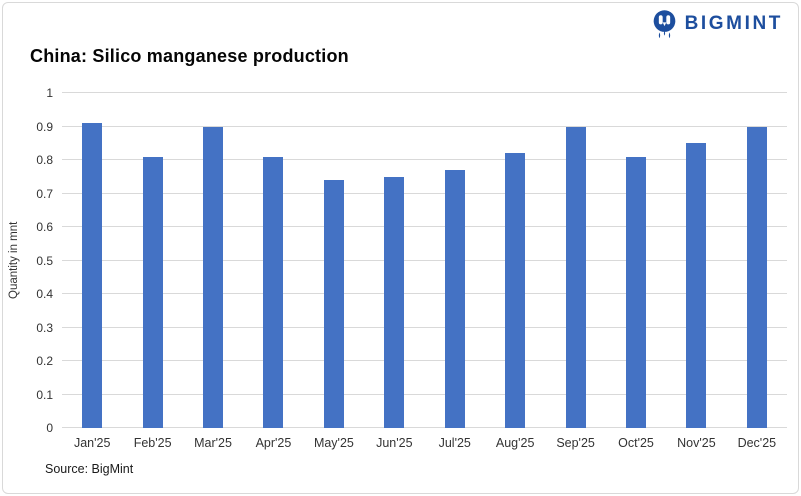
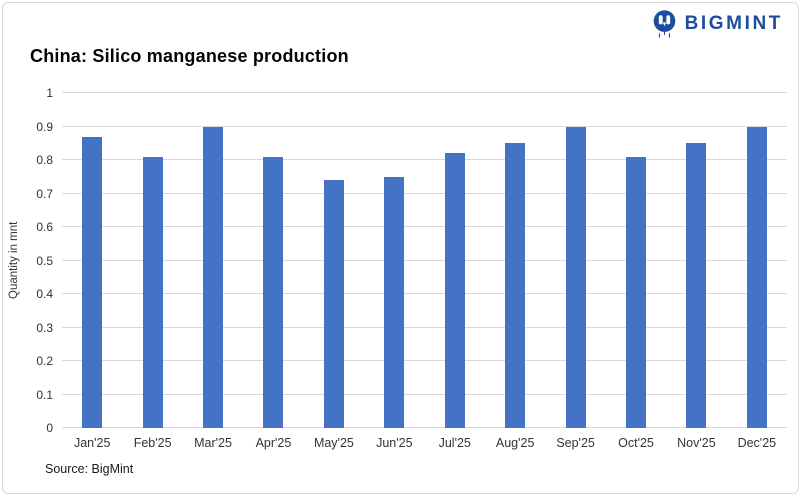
Jan'25: 0.91 -> 0.87
Jul'25: 0.77 -> 0.82
Aug'25: 0.82 -> 0.85
